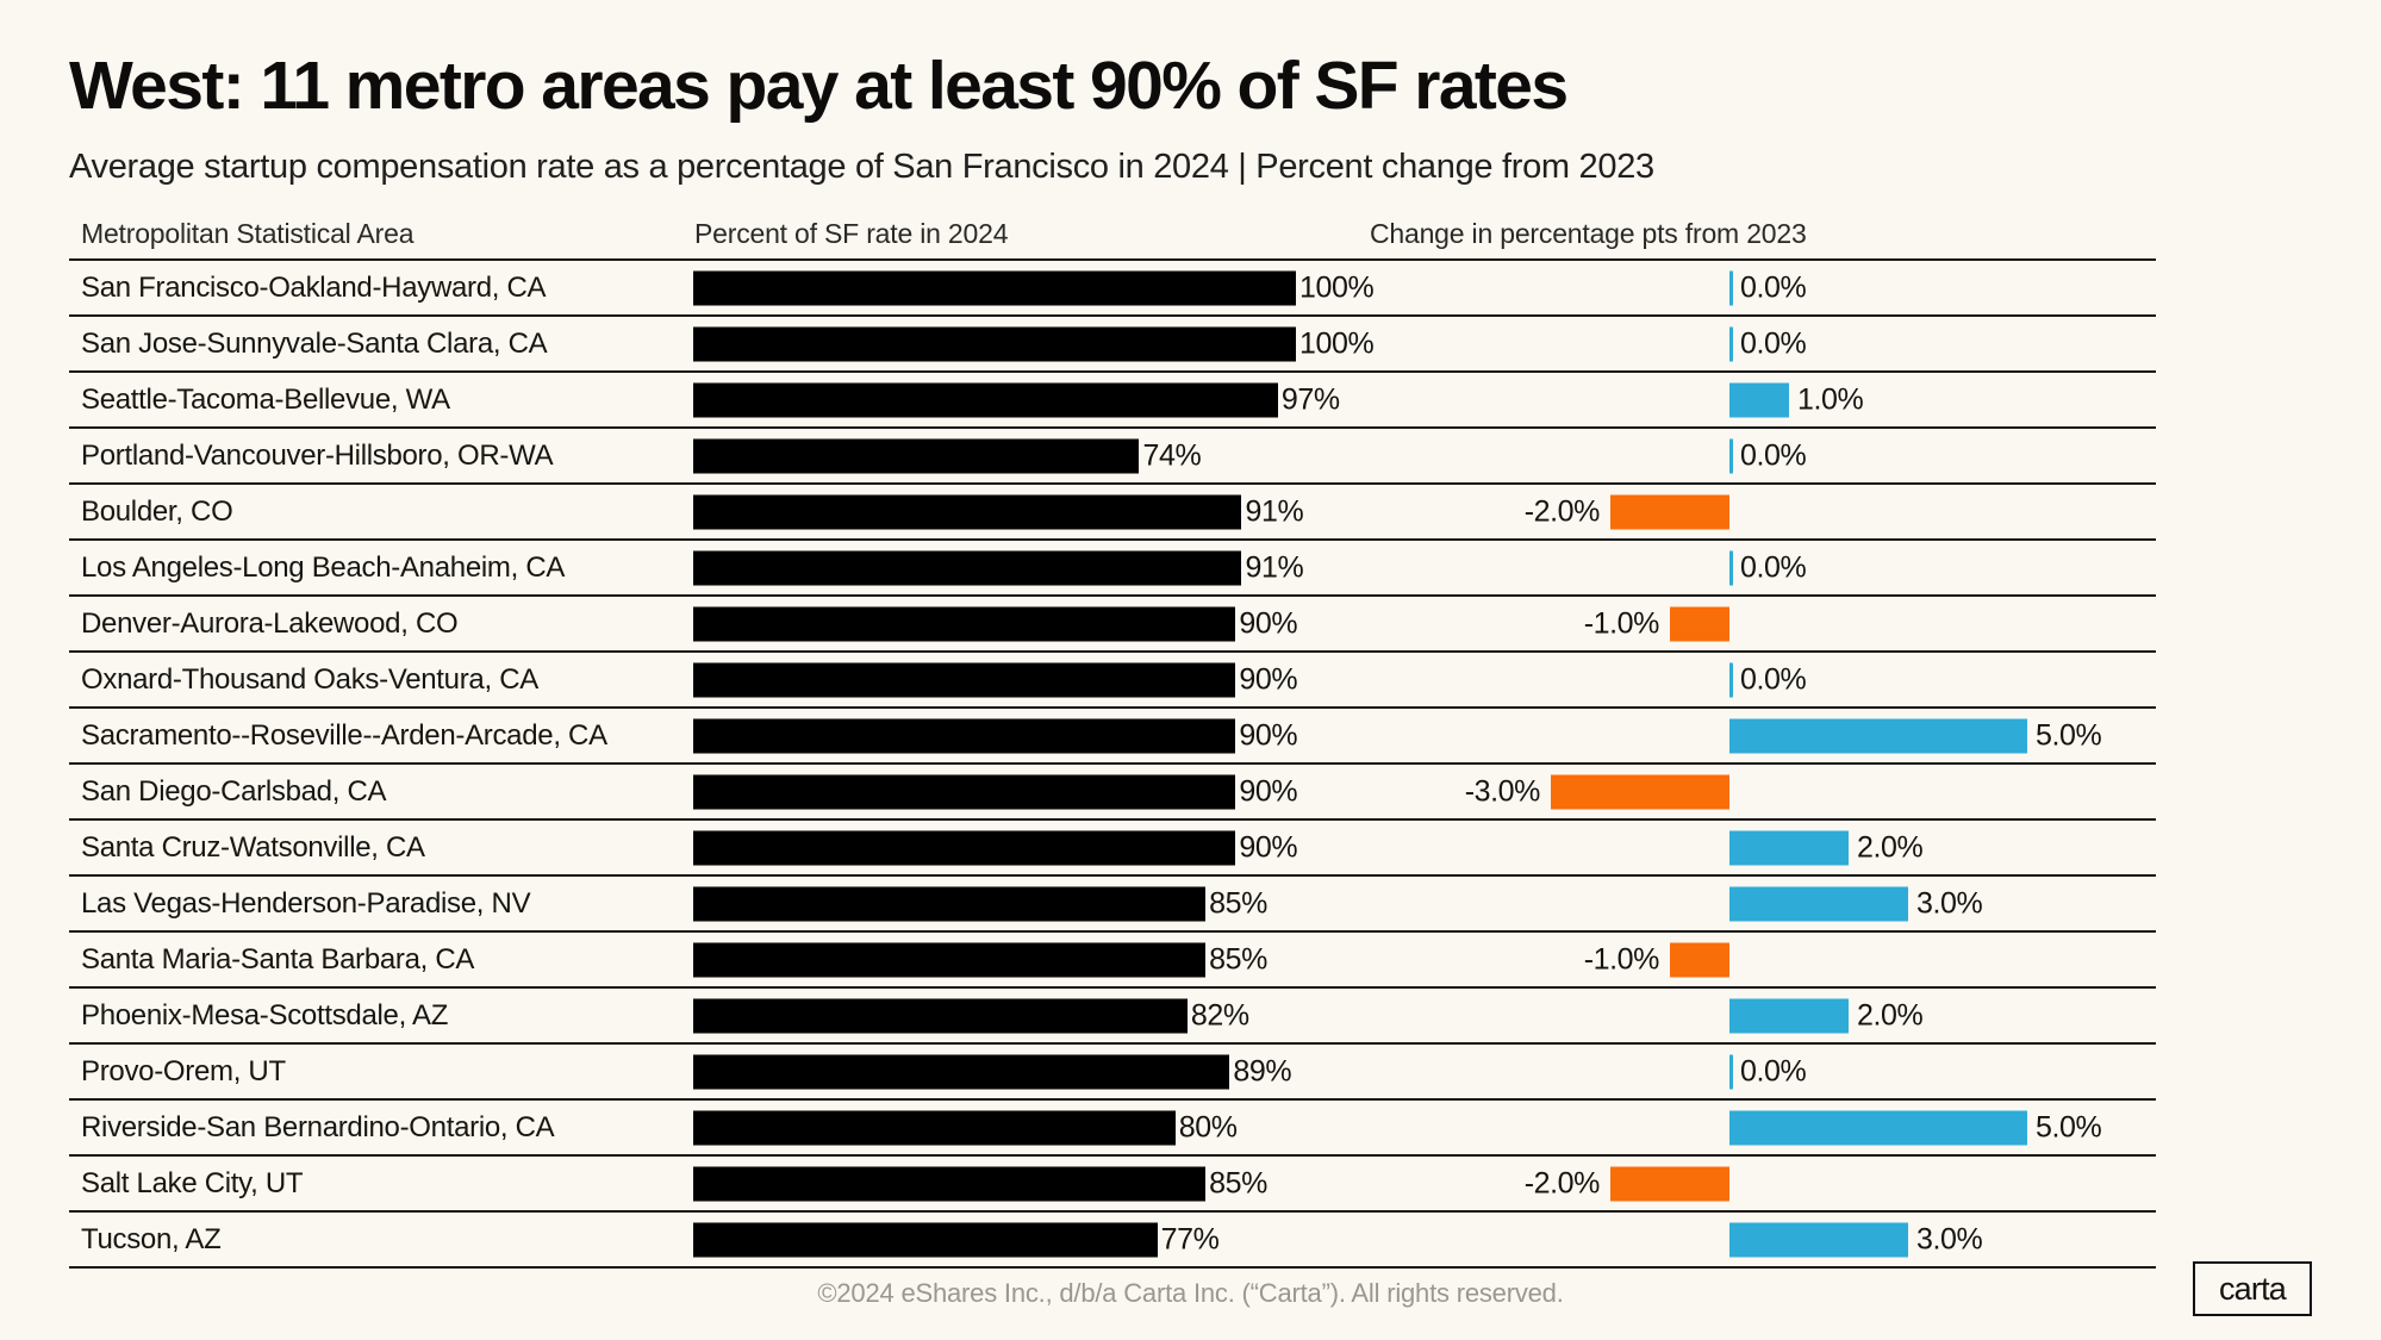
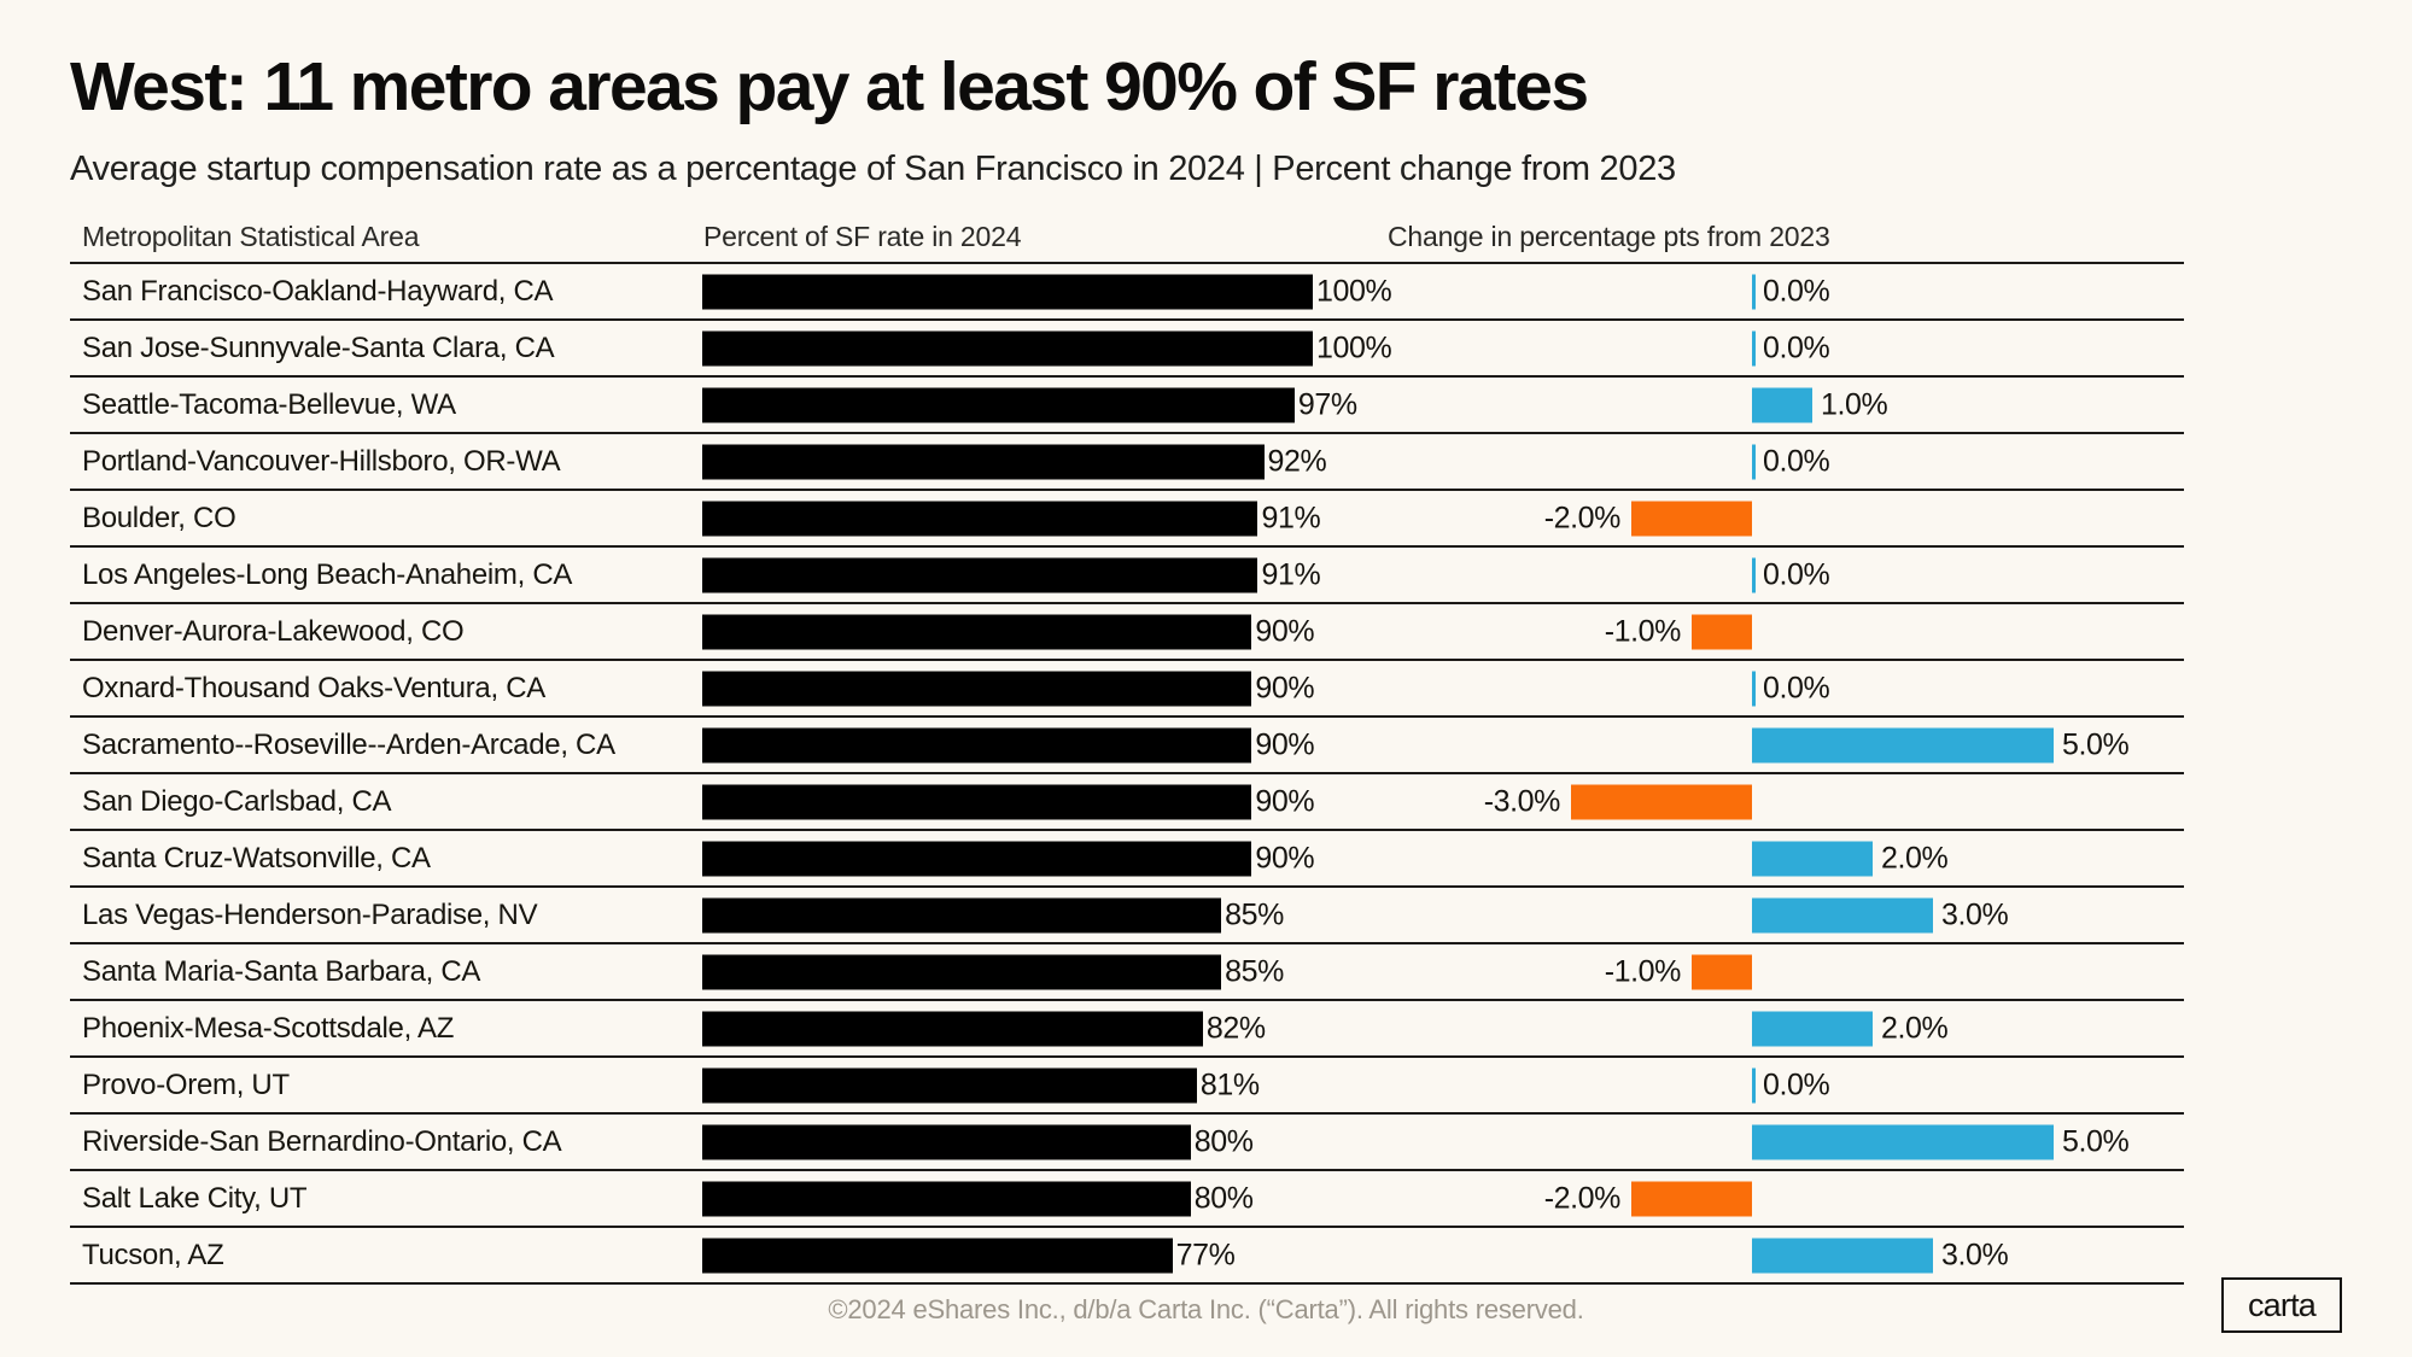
Percent of SF rate in 2024/Portland-Vancouver-Hillsboro, OR-WA: 74% -> 92%
Percent of SF rate in 2024/Provo-Orem, UT: 89% -> 81%
Percent of SF rate in 2024/Salt Lake City, UT: 85% -> 80%
